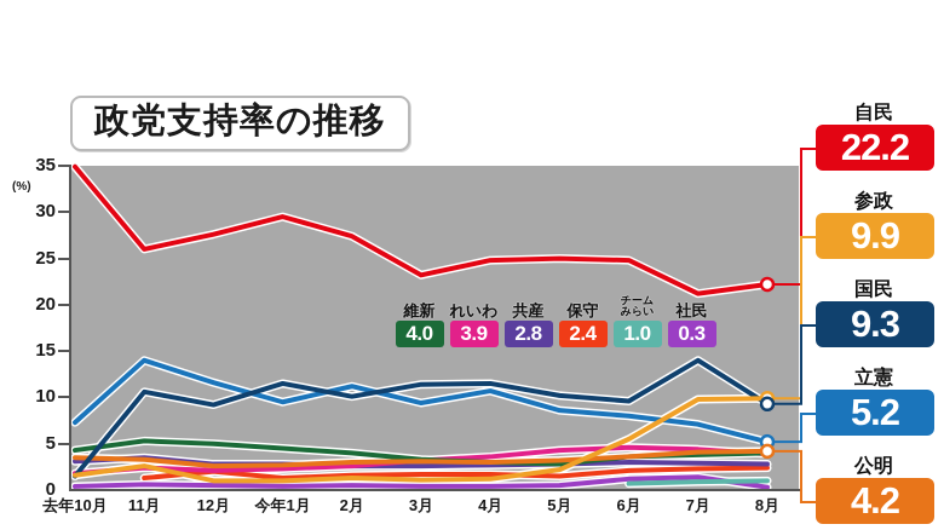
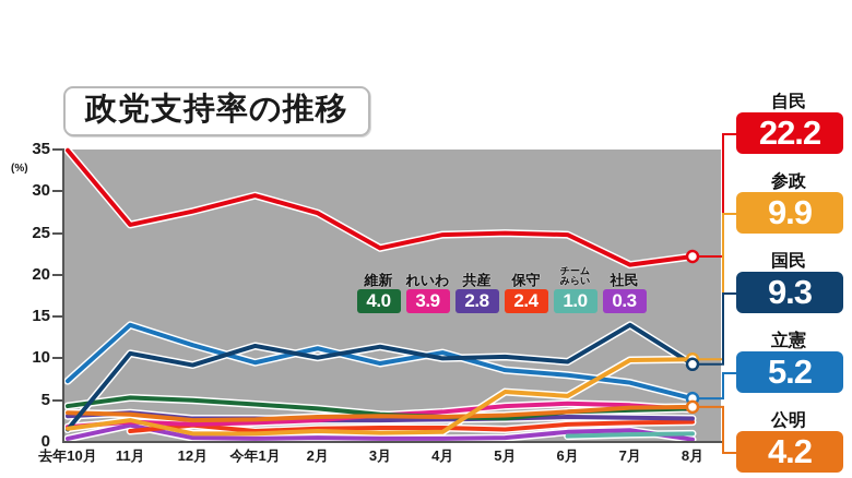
社民/11月: 1 -> 2
国民/4月: 12 -> 10
参政/5月: 2 -> 6
